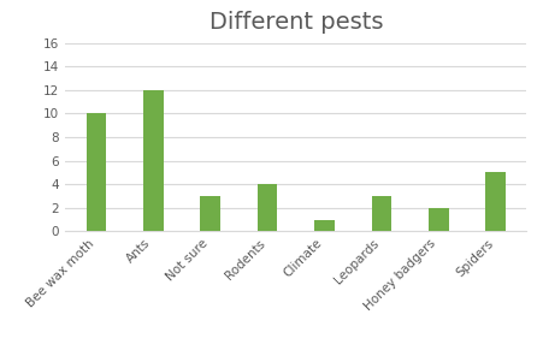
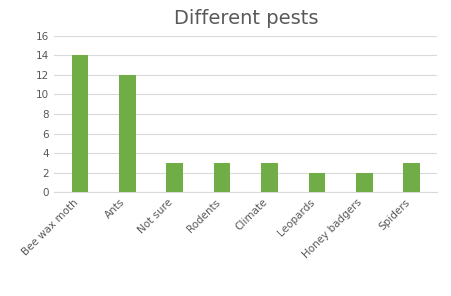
Bee wax moth: 10 -> 14
Rodents: 4 -> 3
Climate: 1 -> 3
Leopards: 3 -> 2
Spiders: 5 -> 3
